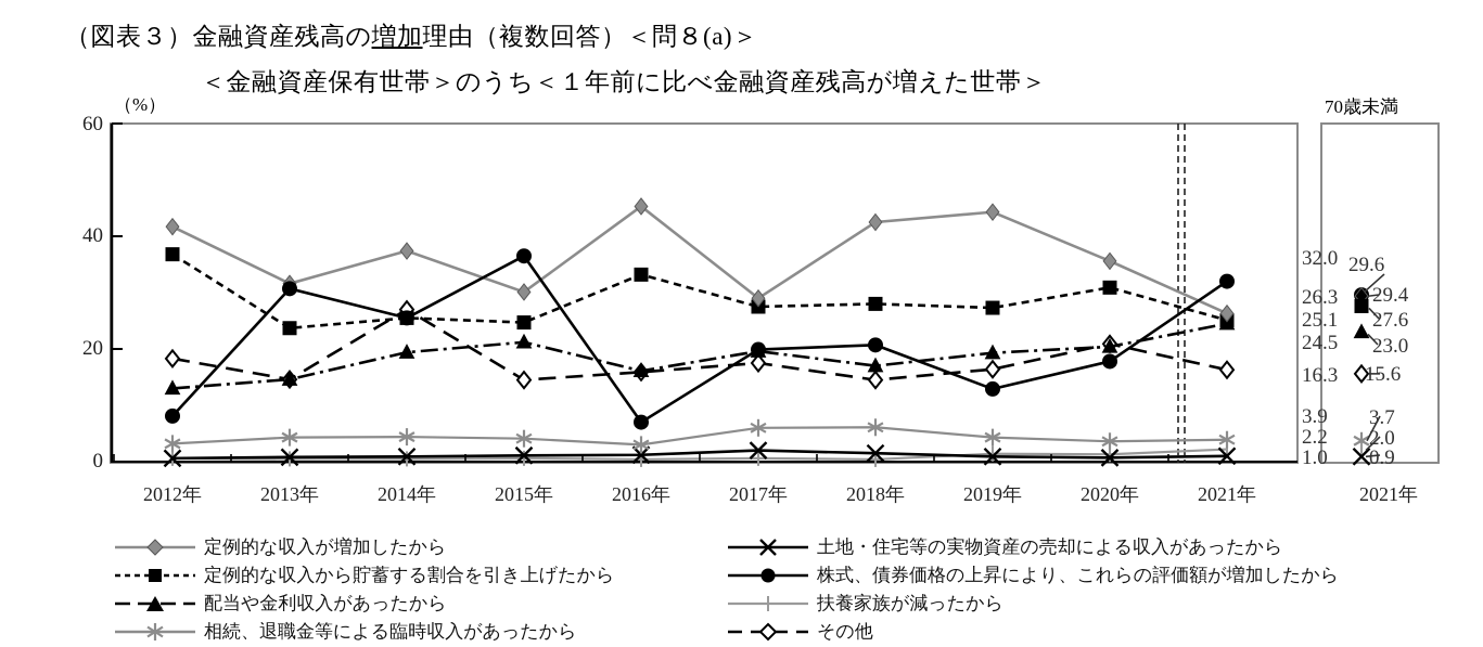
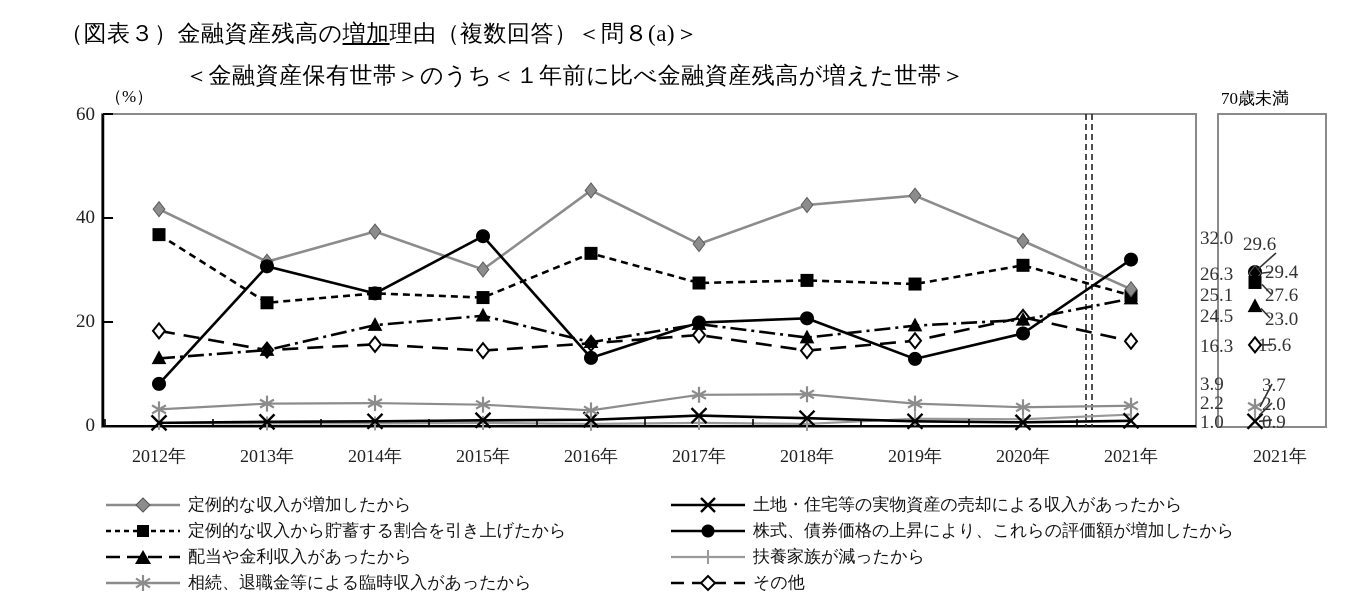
その他/2014年: 27 -> 16
株式、債券価格の上昇により、これらの評価額が増加したから/2016年: 7 -> 13
定例的な収入が増加したから/2017年: 29 -> 35
